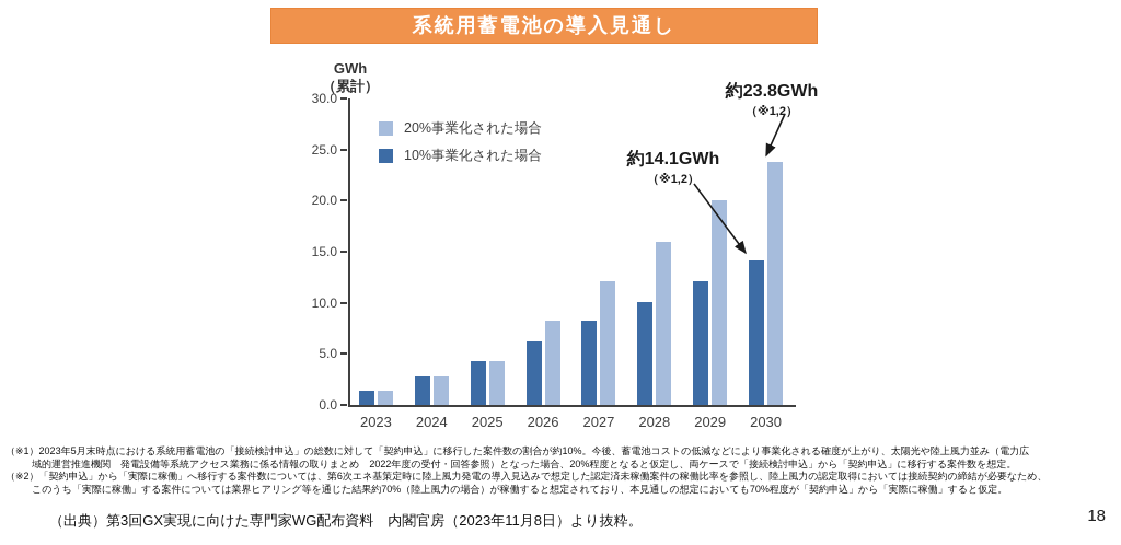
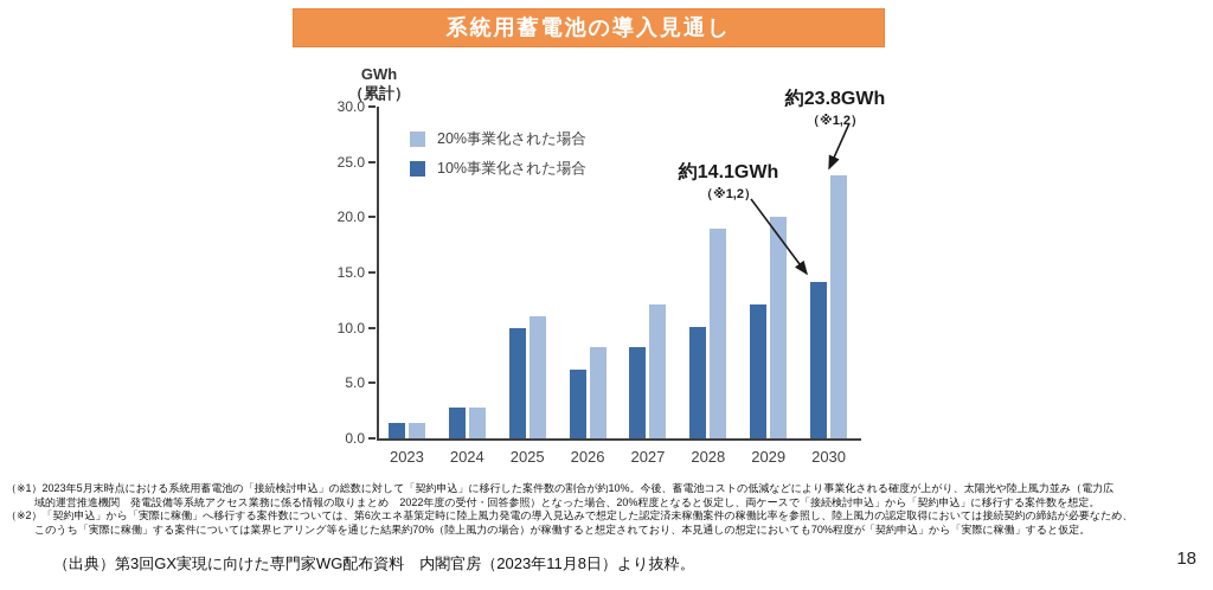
20%事業化された場合/2025: 4 -> 11
10%事業化された場合/2025: 4 -> 10
20%事業化された場合/2028: 16 -> 19
